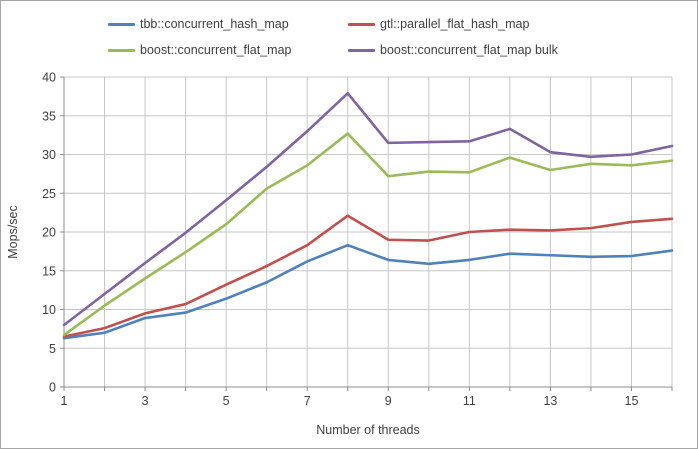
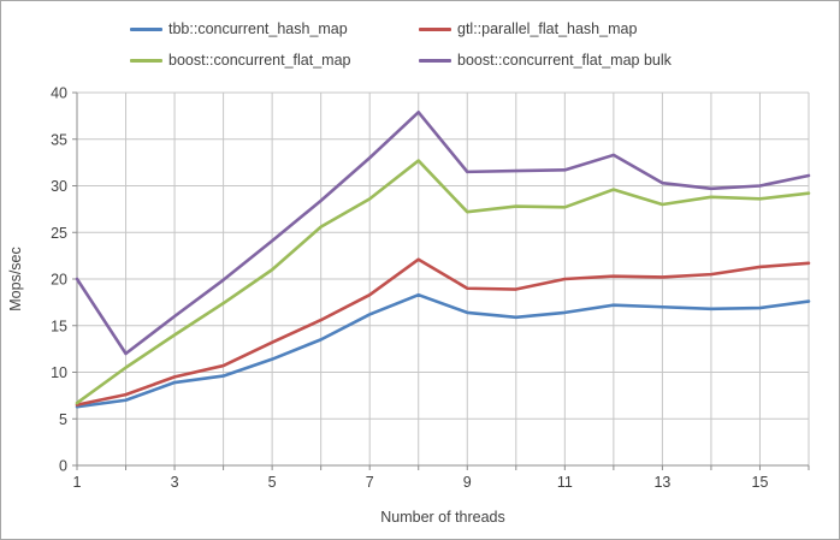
boost::concurrent_flat_map bulk/1: 8 -> 20
